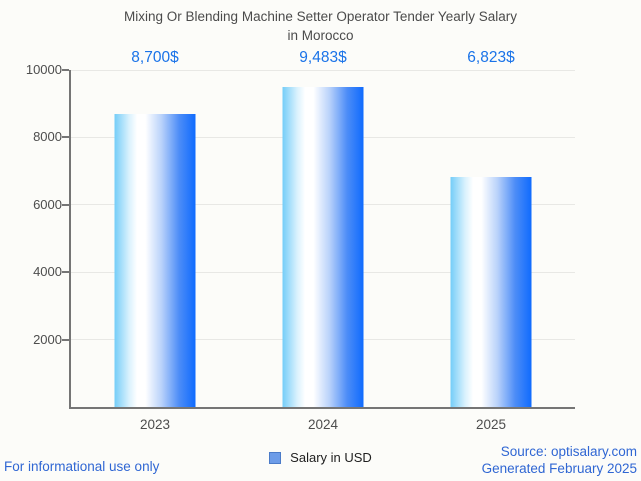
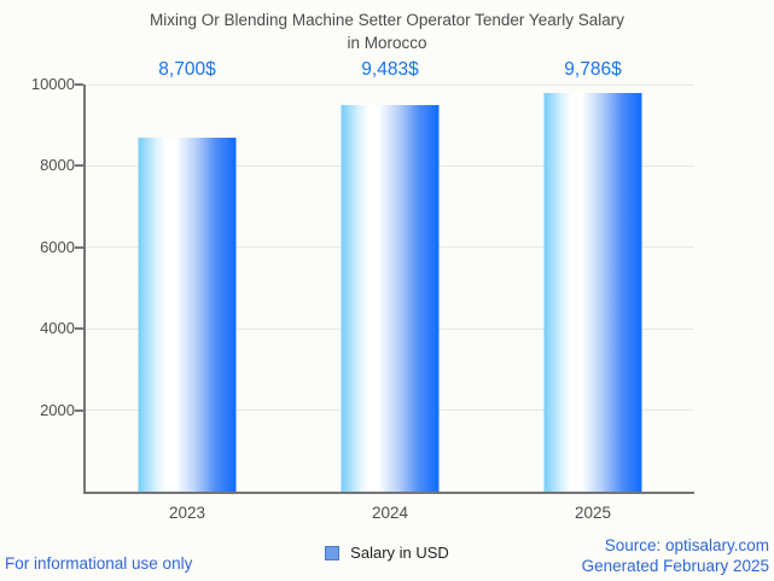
2025: 6,823 -> 9,786
